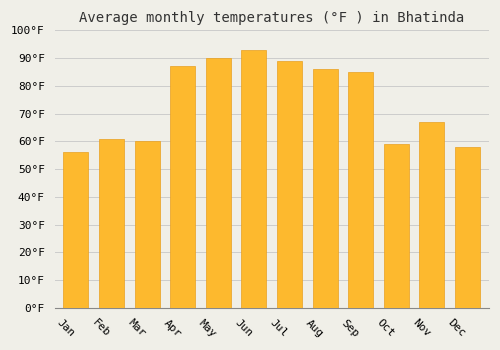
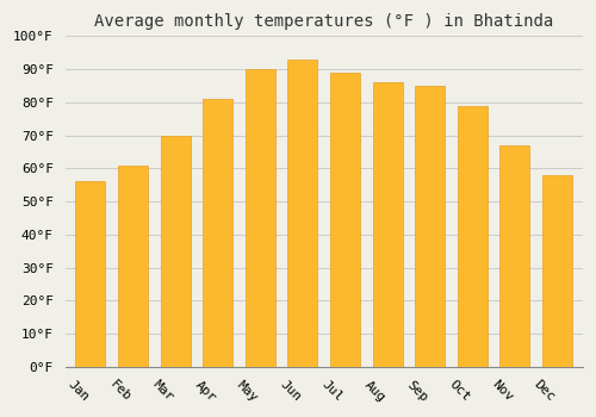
Mar: 60°F -> 70°F
Apr: 87°F -> 81°F
Oct: 59°F -> 79°F
